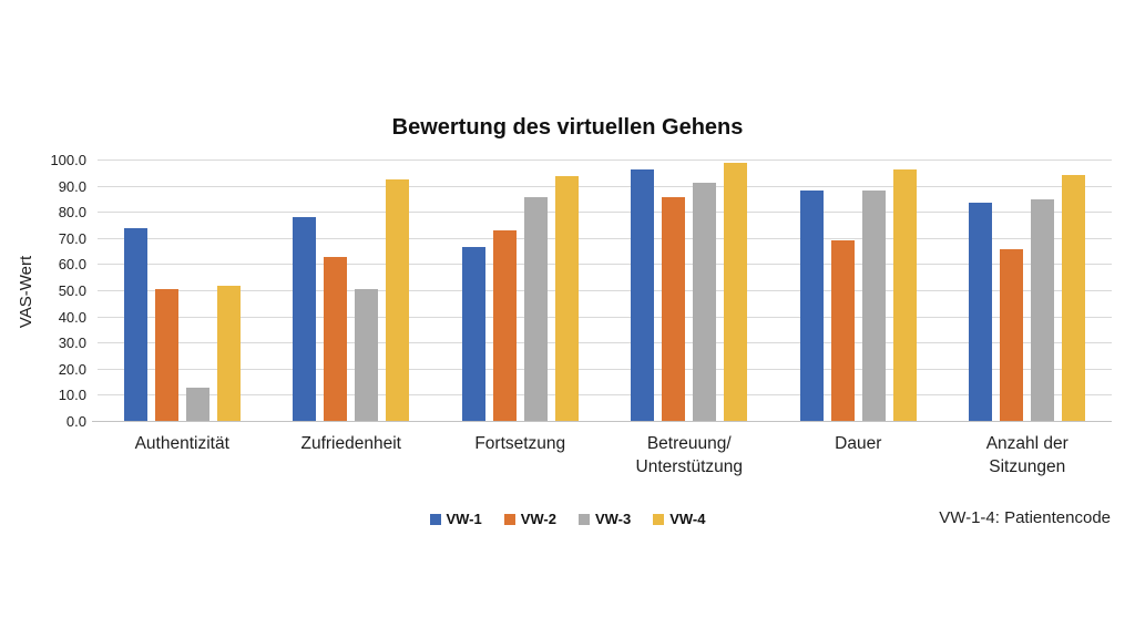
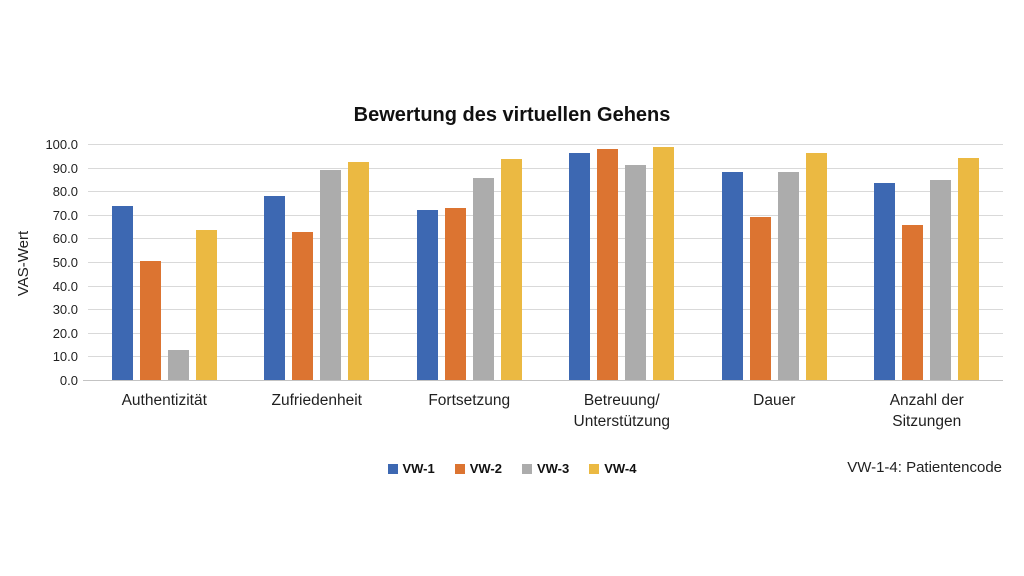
VW-4/Authentizität: 52 -> 64
VW-3/Zufriedenheit: 51 -> 90
VW-1/Fortsetzung: 67 -> 72
VW-2/Betreuung/ Unterstützung: 86 -> 98
